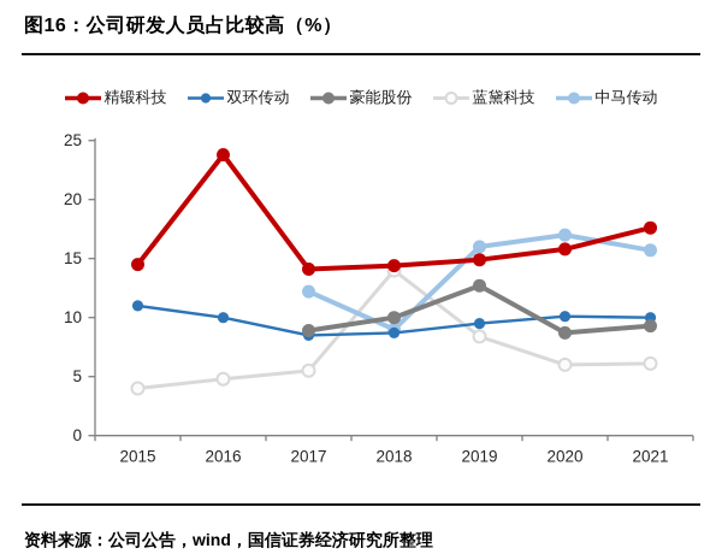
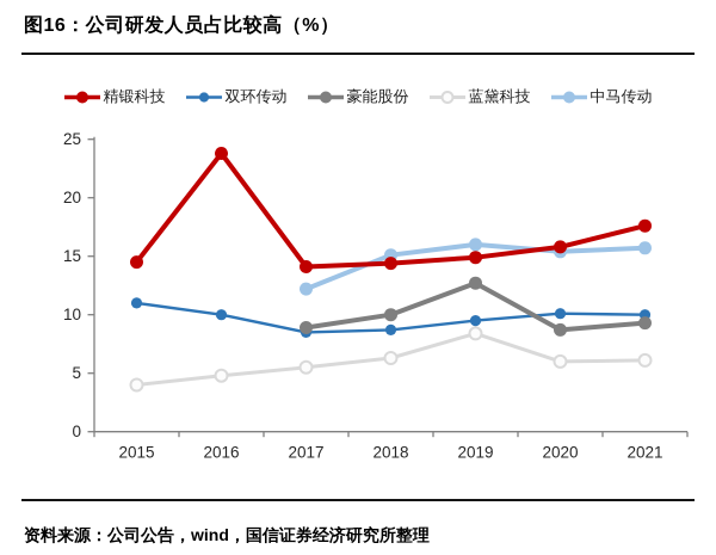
蓝黛科技/2018: 14 -> 6
中马传动/2018: 9 -> 15
中马传动/2020: 17 -> 15
